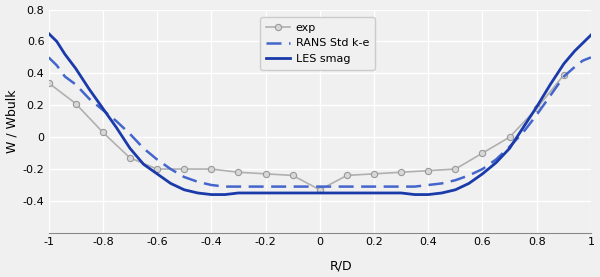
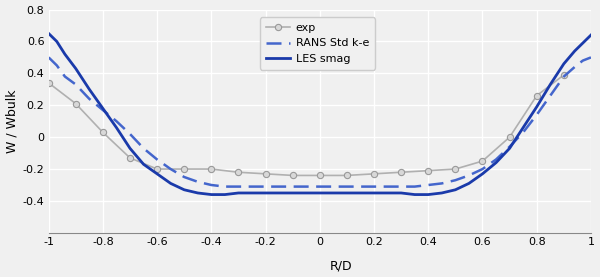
exp/0: -0.33 -> -0.24
exp/0.6: -0.10 -> -0.15
exp/0.8: 0.18 -> 0.26
